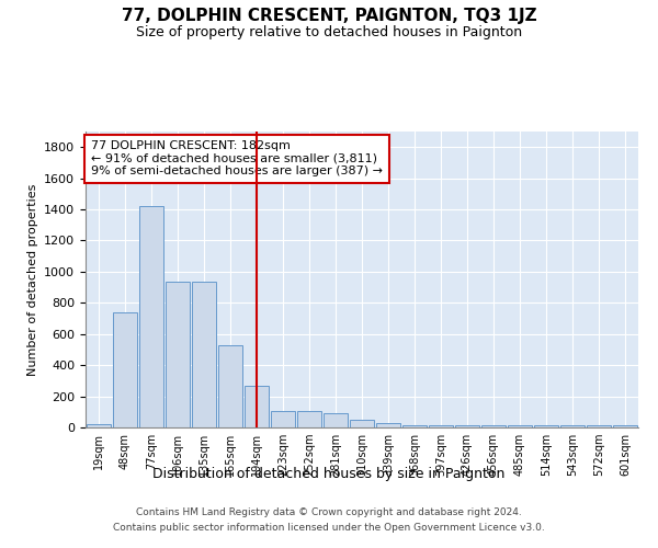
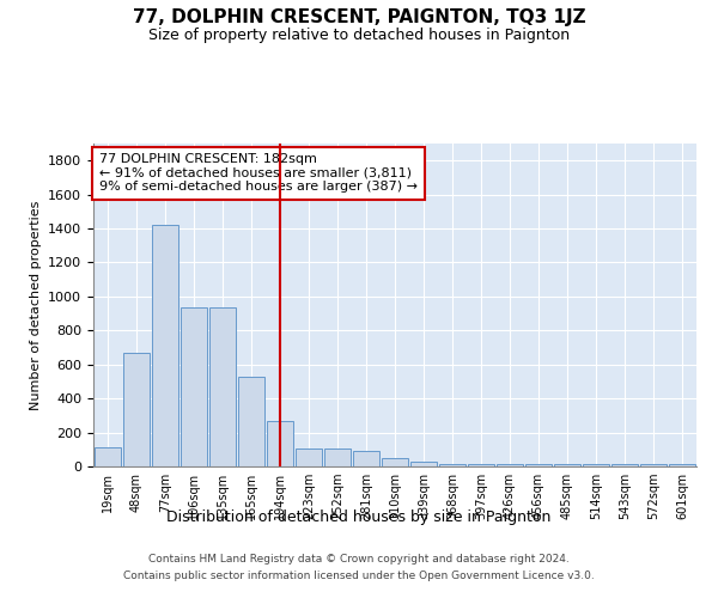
19sqm: 20 -> 110
48sqm: 740 -> 670
